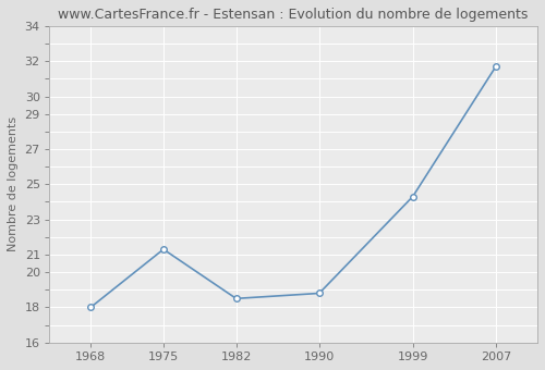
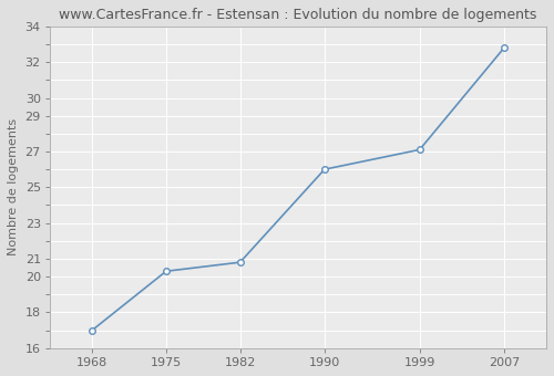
1968: 18.0 -> 17.0
1975: 21.3 -> 20.3
1982: 18.5 -> 20.8
1990: 18.8 -> 26.0
1999: 24.3 -> 27.1
2007: 31.7 -> 32.8
